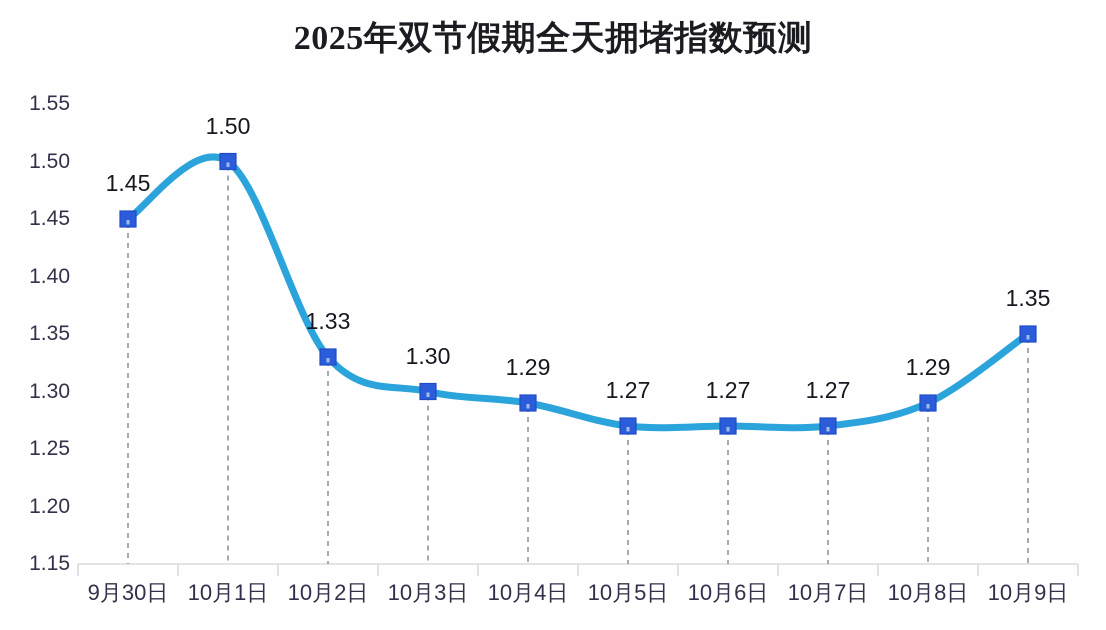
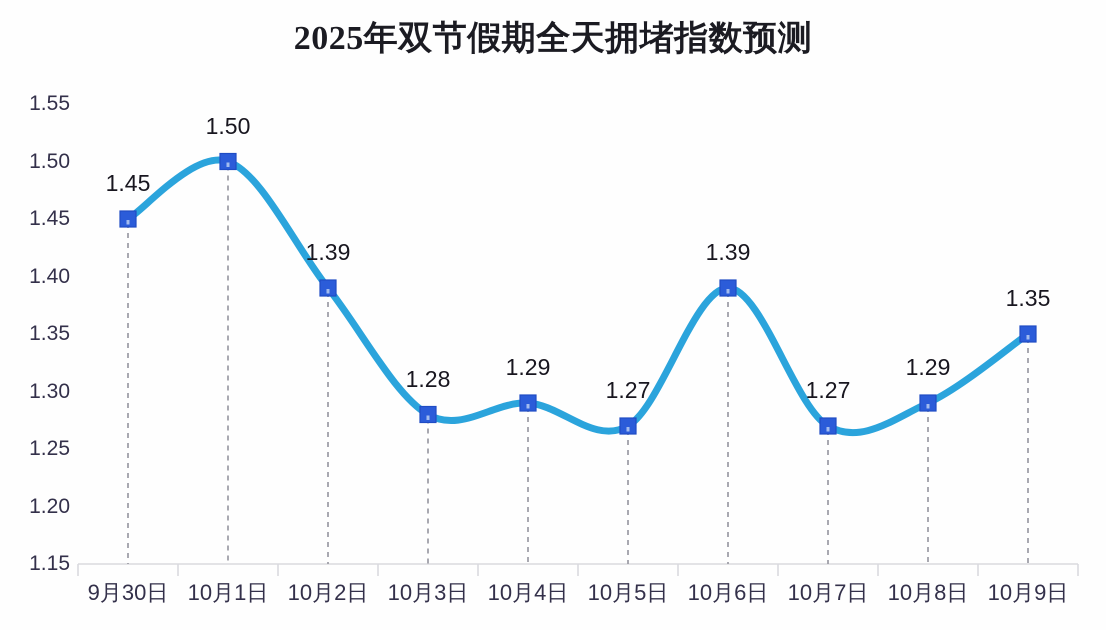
10月2日: 1.33 -> 1.39
10月3日: 1.30 -> 1.28
10月6日: 1.27 -> 1.39
